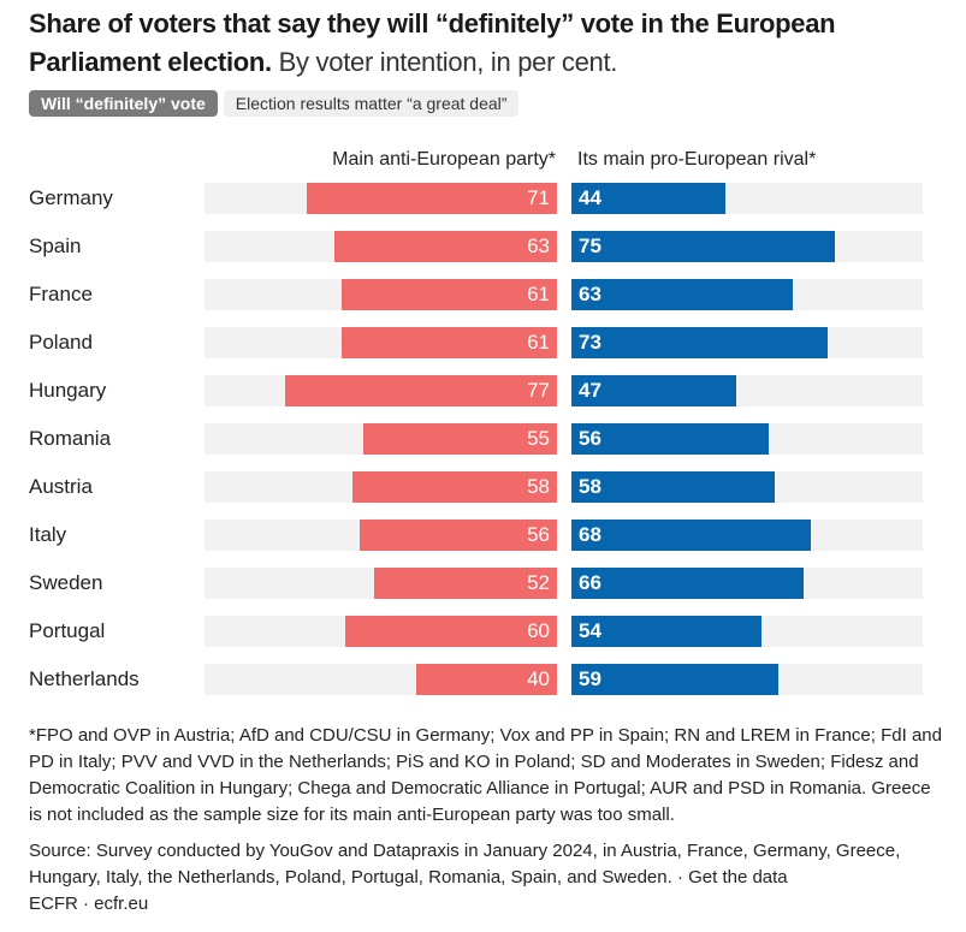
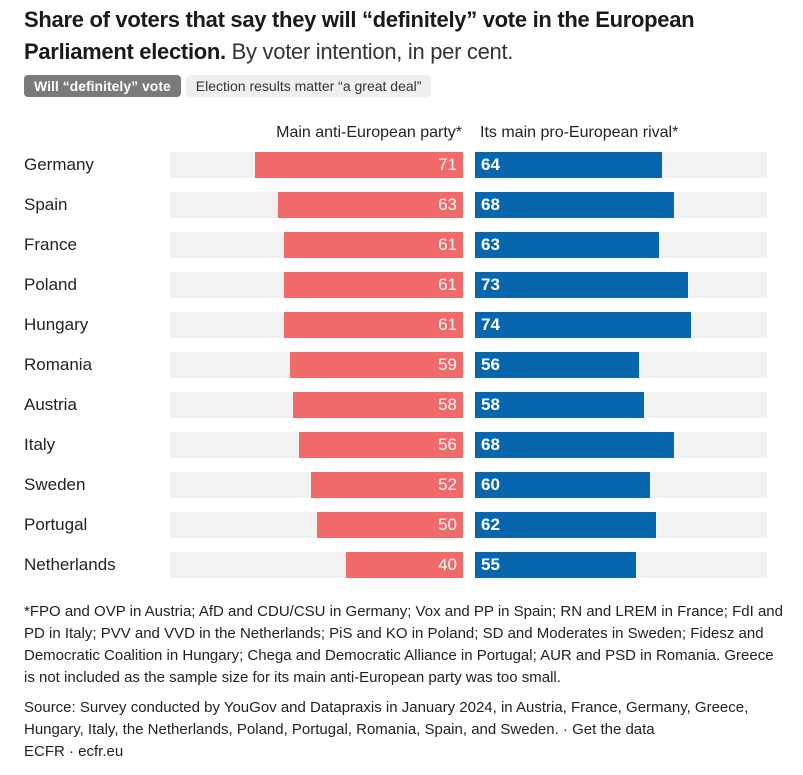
Its main pro-European rival*/Germany: 44 -> 64
Its main pro-European rival*/Spain: 75 -> 68
Main anti-European party*/Hungary: 77 -> 61
Its main pro-European rival*/Hungary: 47 -> 74
Main anti-European party*/Romania: 55 -> 59
Its main pro-European rival*/Sweden: 66 -> 60
Main anti-European party*/Portugal: 60 -> 50
Its main pro-European rival*/Portugal: 54 -> 62
Its main pro-European rival*/Netherlands: 59 -> 55
